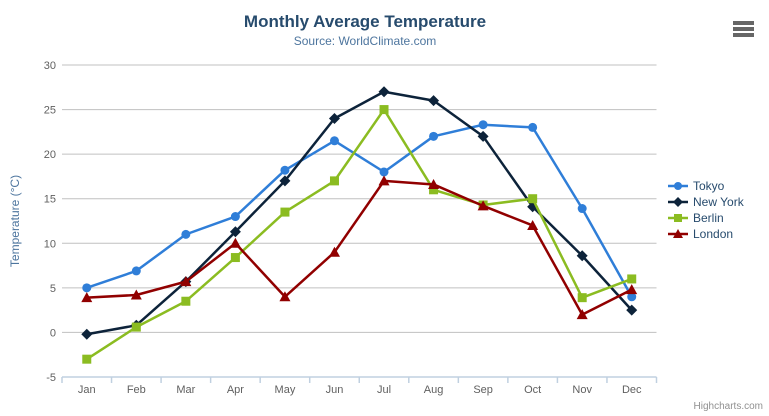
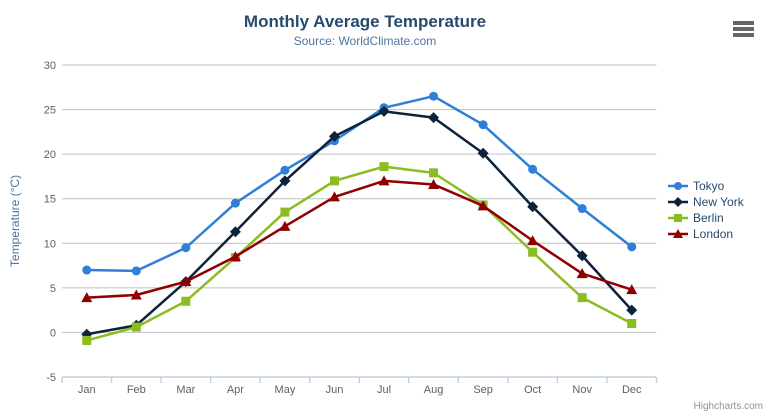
Tokyo/Jan: 5 -> 7
Berlin/Jan: -3 -> -1
Tokyo/Mar: 11 -> 10
Tokyo/Apr: 13 -> 14
London/Apr: 10 -> 8
London/May: 4 -> 12
New York/Jun: 24 -> 22
London/Jun: 9 -> 15
Tokyo/Jul: 18 -> 25
New York/Jul: 27 -> 25
Berlin/Jul: 25 -> 19
Tokyo/Aug: 22 -> 26
New York/Aug: 26 -> 24
Berlin/Aug: 16 -> 18
New York/Sep: 22 -> 20
Tokyo/Oct: 23 -> 18
Berlin/Oct: 15 -> 9
London/Oct: 12 -> 10
London/Nov: 2 -> 7
Tokyo/Dec: 4 -> 10
Berlin/Dec: 6 -> 1
